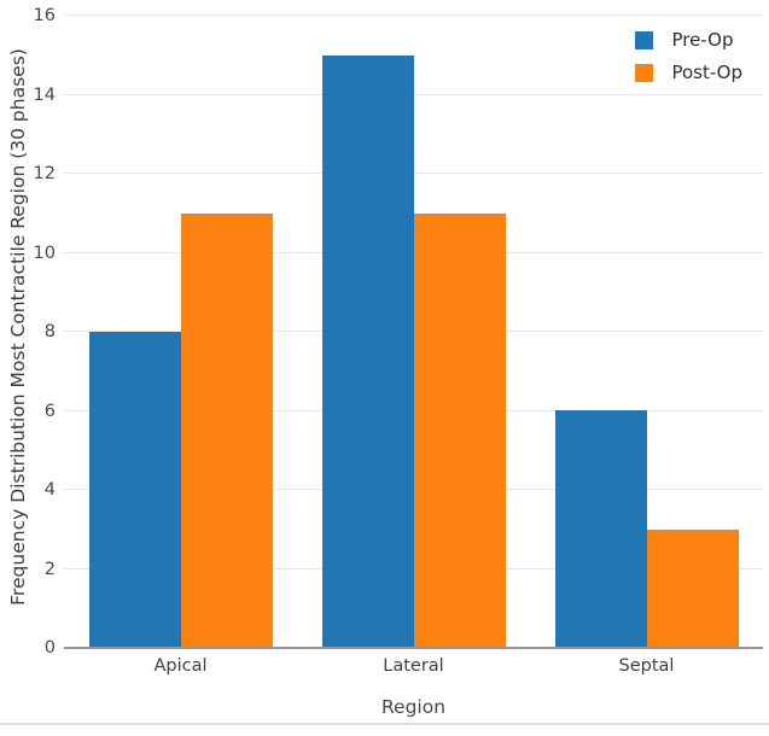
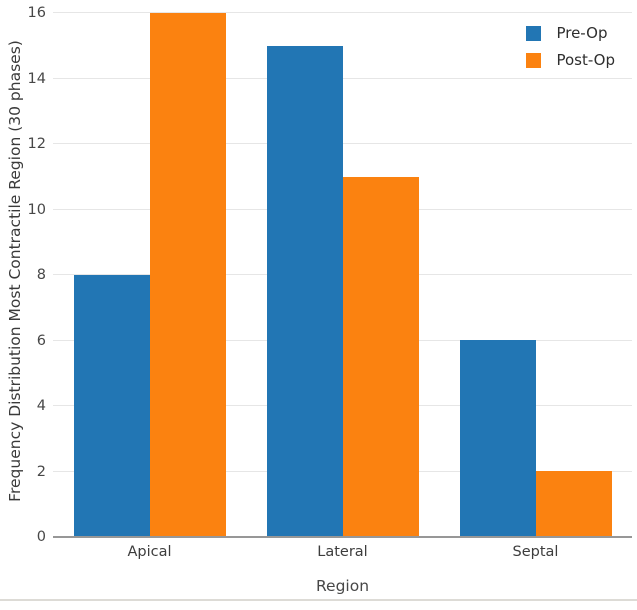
Post-Op/Apical: 11 -> 16
Post-Op/Septal: 3 -> 2
